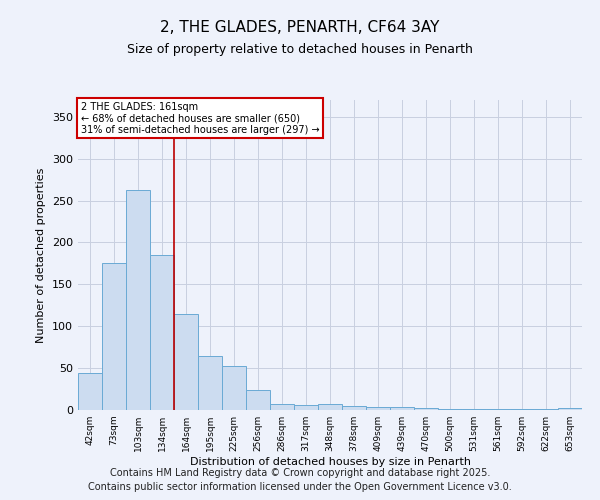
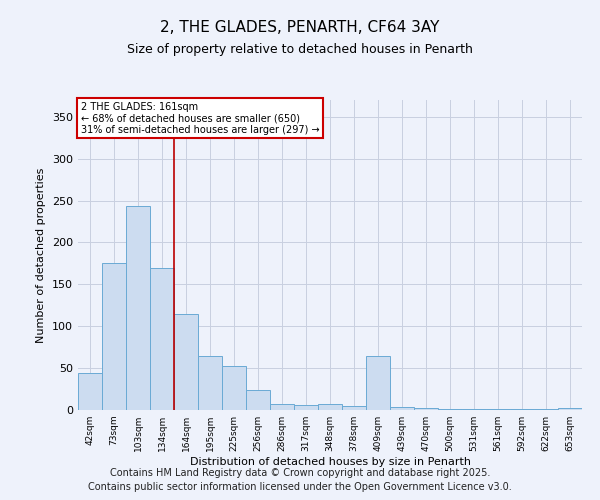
103sqm: 262 -> 244
134sqm: 185 -> 170
409sqm: 4 -> 64
